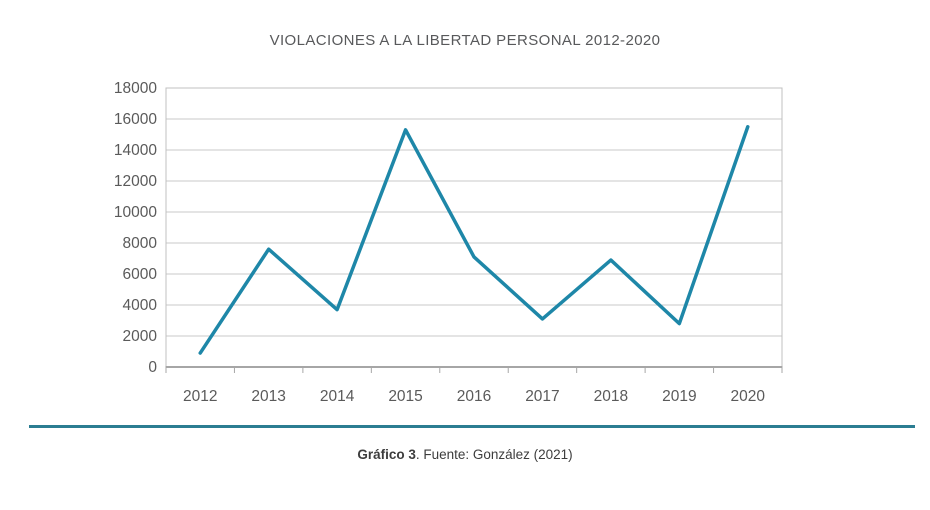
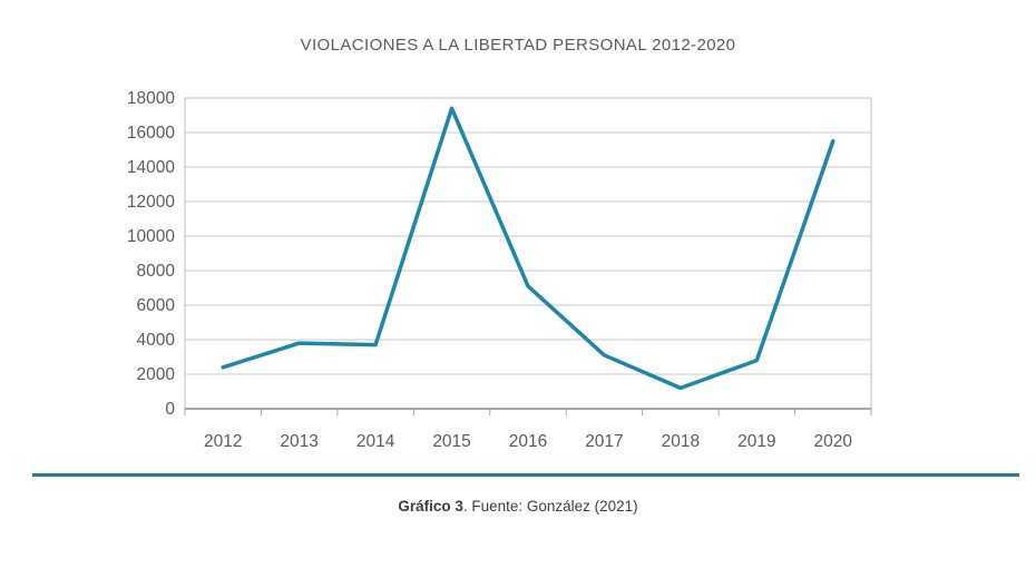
2012: 900 -> 2400
2013: 7600 -> 3800
2015: 15300 -> 17400
2018: 6900 -> 1200
